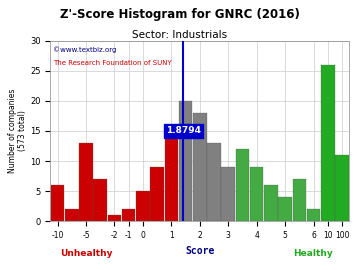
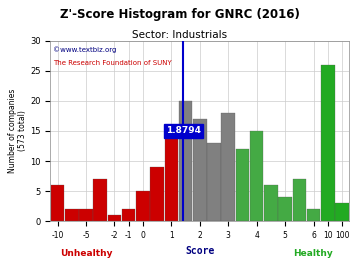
-5: 13 -> 2
2: 18 -> 17
3: 9 -> 18
4: 9 -> 15
100: 11 -> 3
